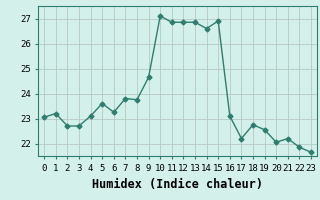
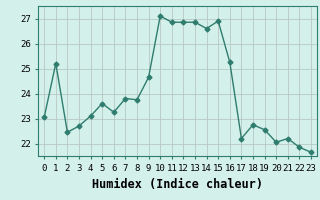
1: 23.20 -> 25.20
2: 22.70 -> 22.45
16: 23.10 -> 25.25
